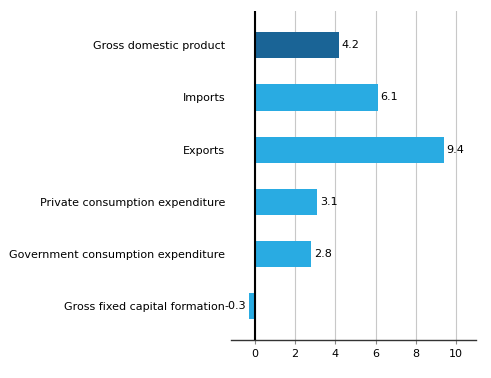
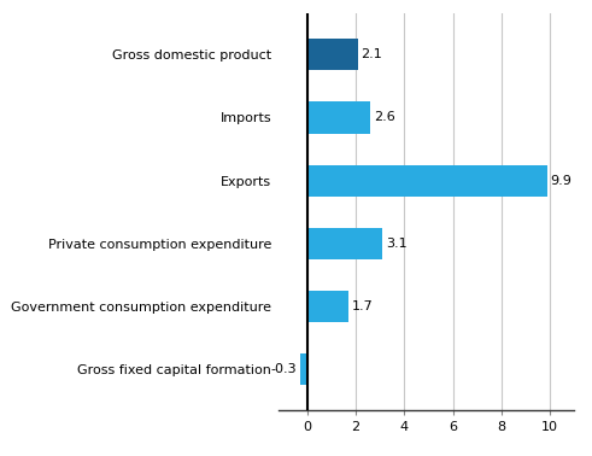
Gross domestic product: 4.2 -> 2.1
Imports: 6.1 -> 2.6
Exports: 9.4 -> 9.9
Government consumption expenditure: 2.8 -> 1.7
